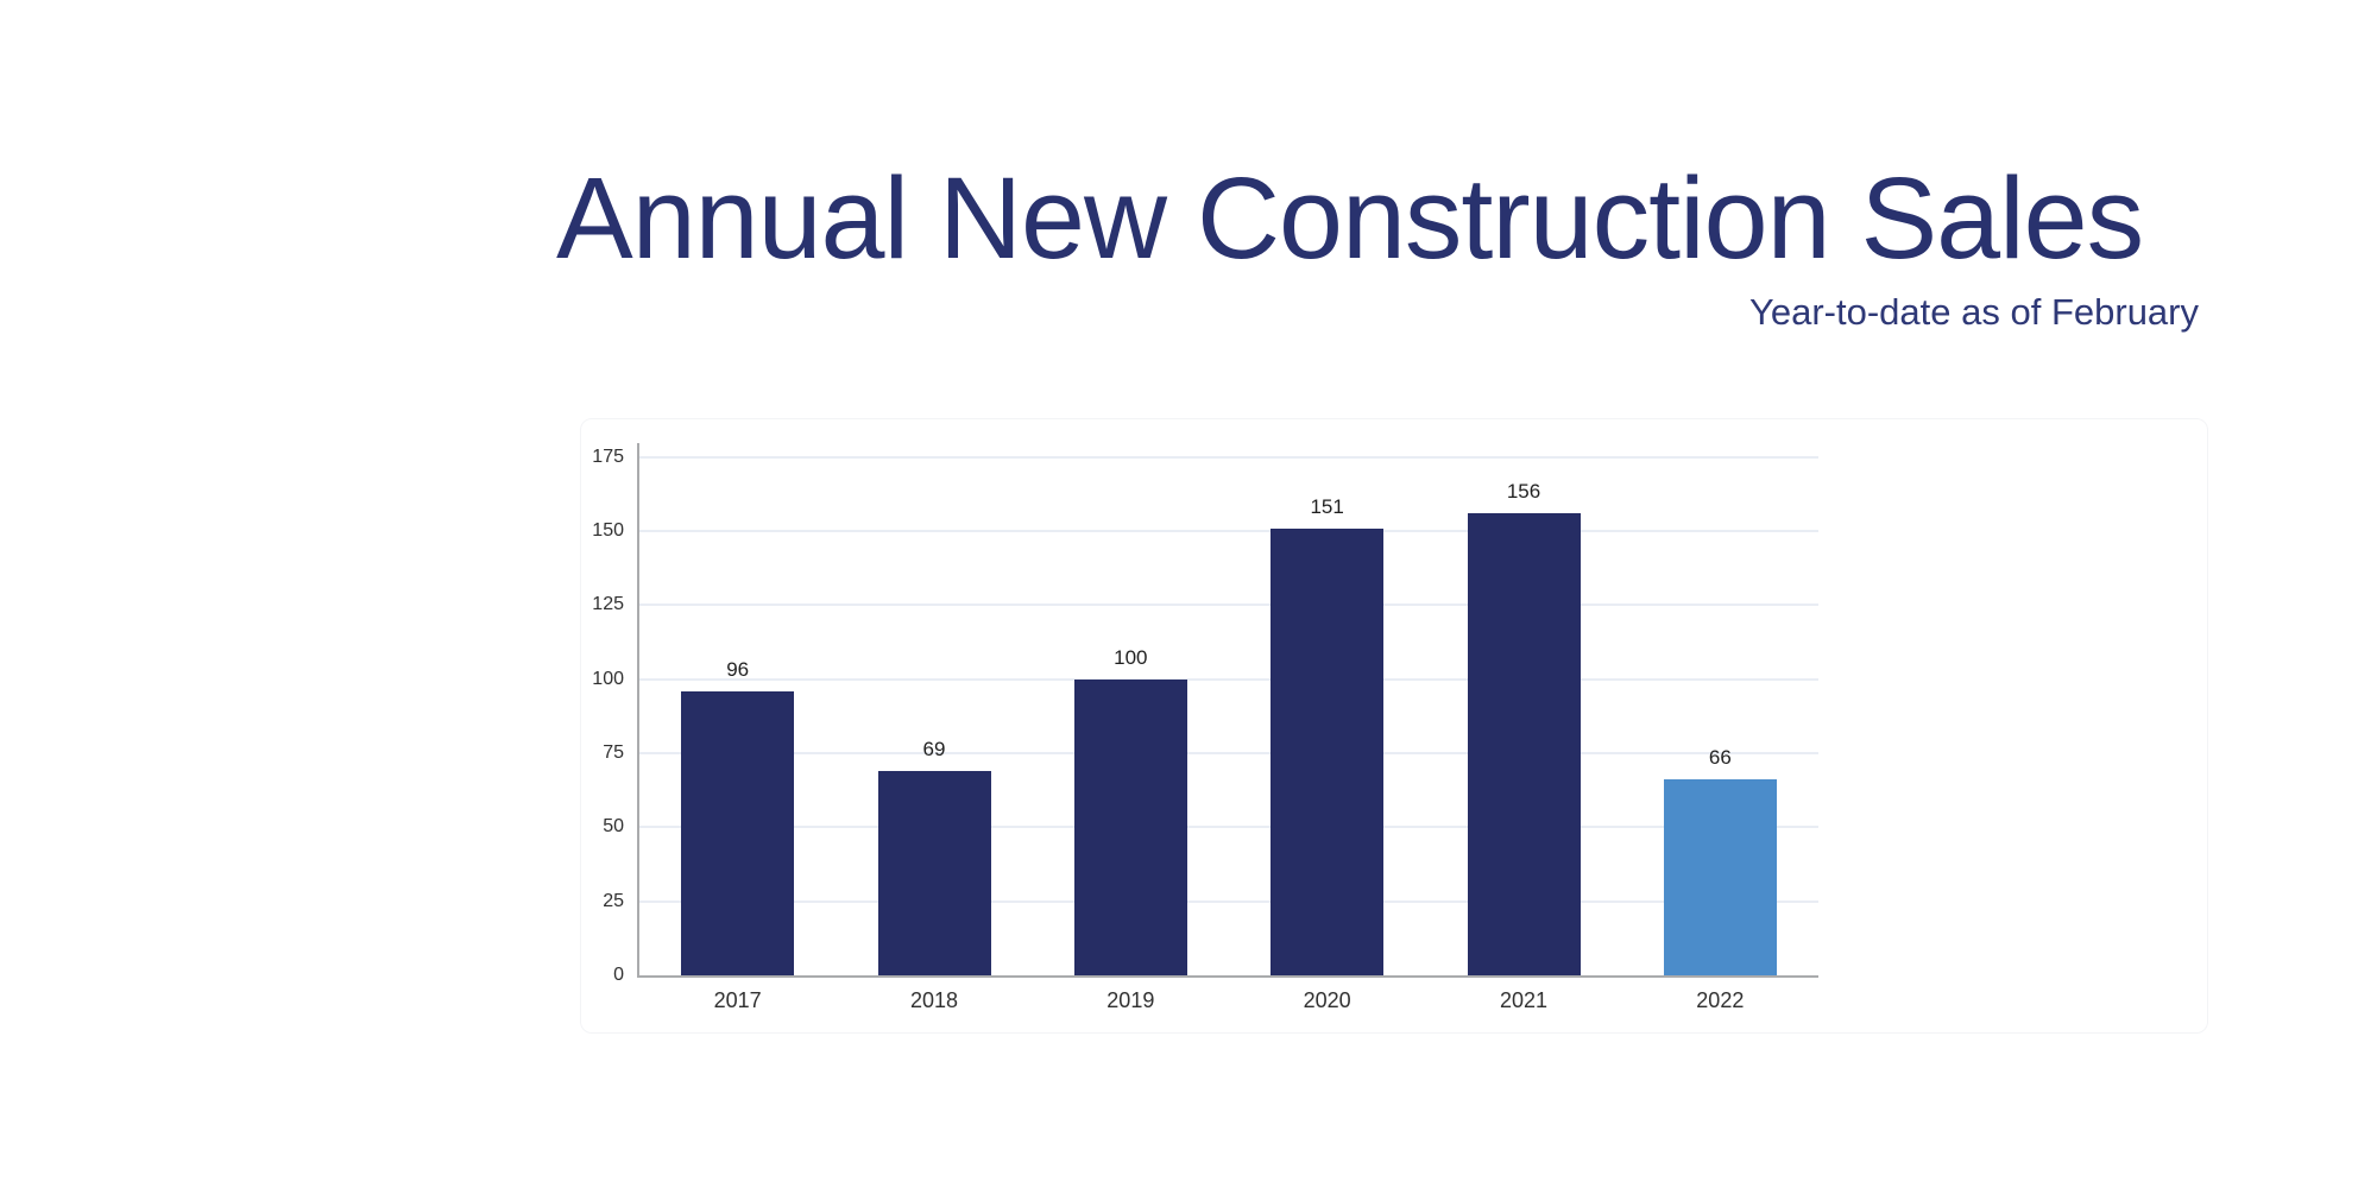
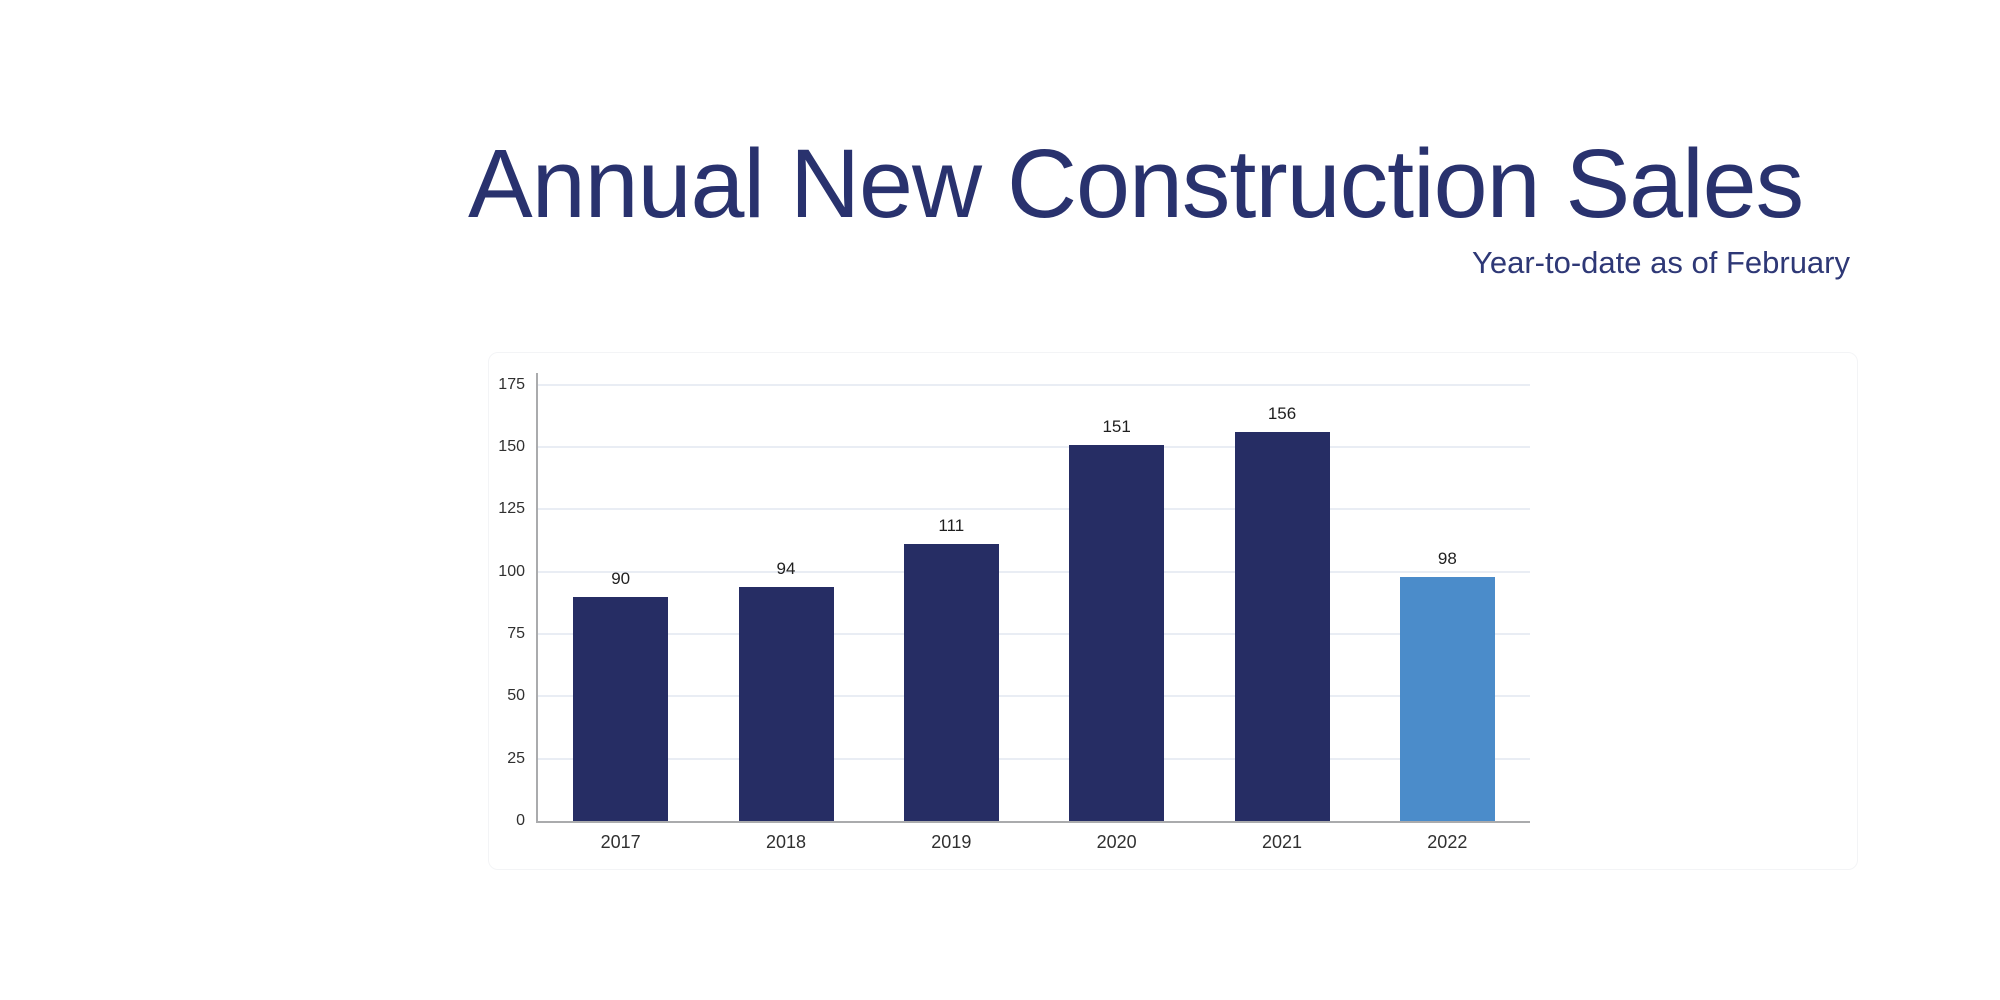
2017: 96 -> 90
2018: 69 -> 94
2019: 100 -> 111
2022: 66 -> 98
